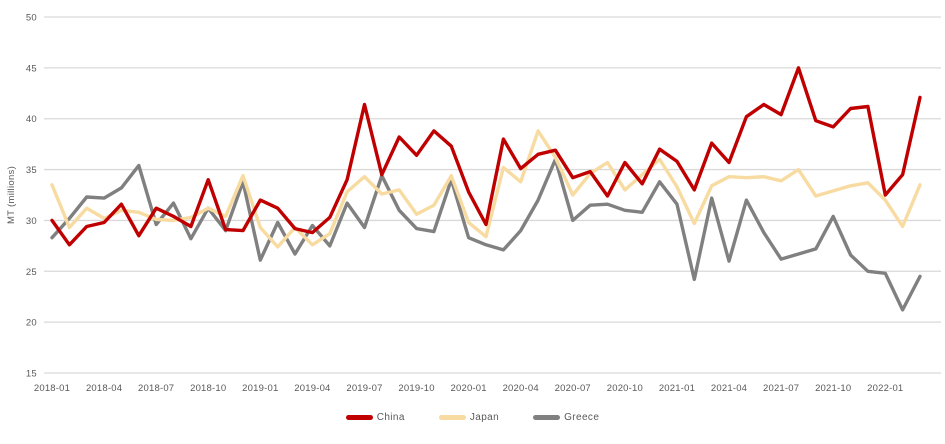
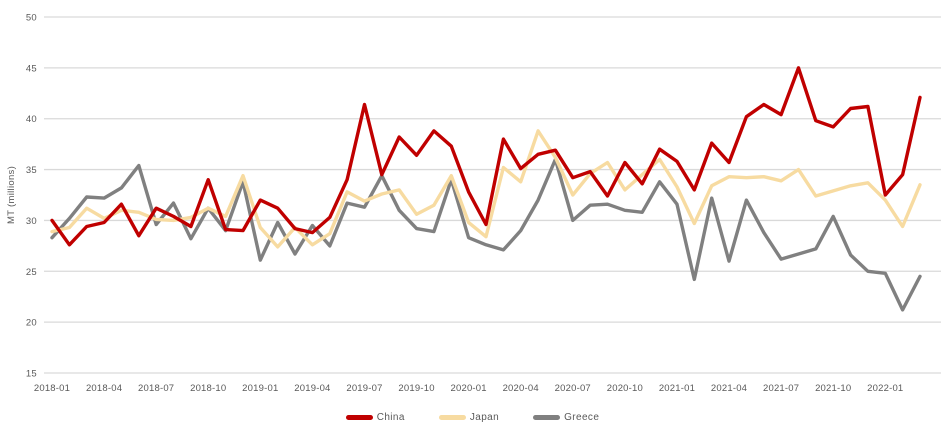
Japan/2018-01: 33.5 -> 28.9
Japan/2019-07: 34.3 -> 31.9
Greece/2019-07: 29.3 -> 31.3
